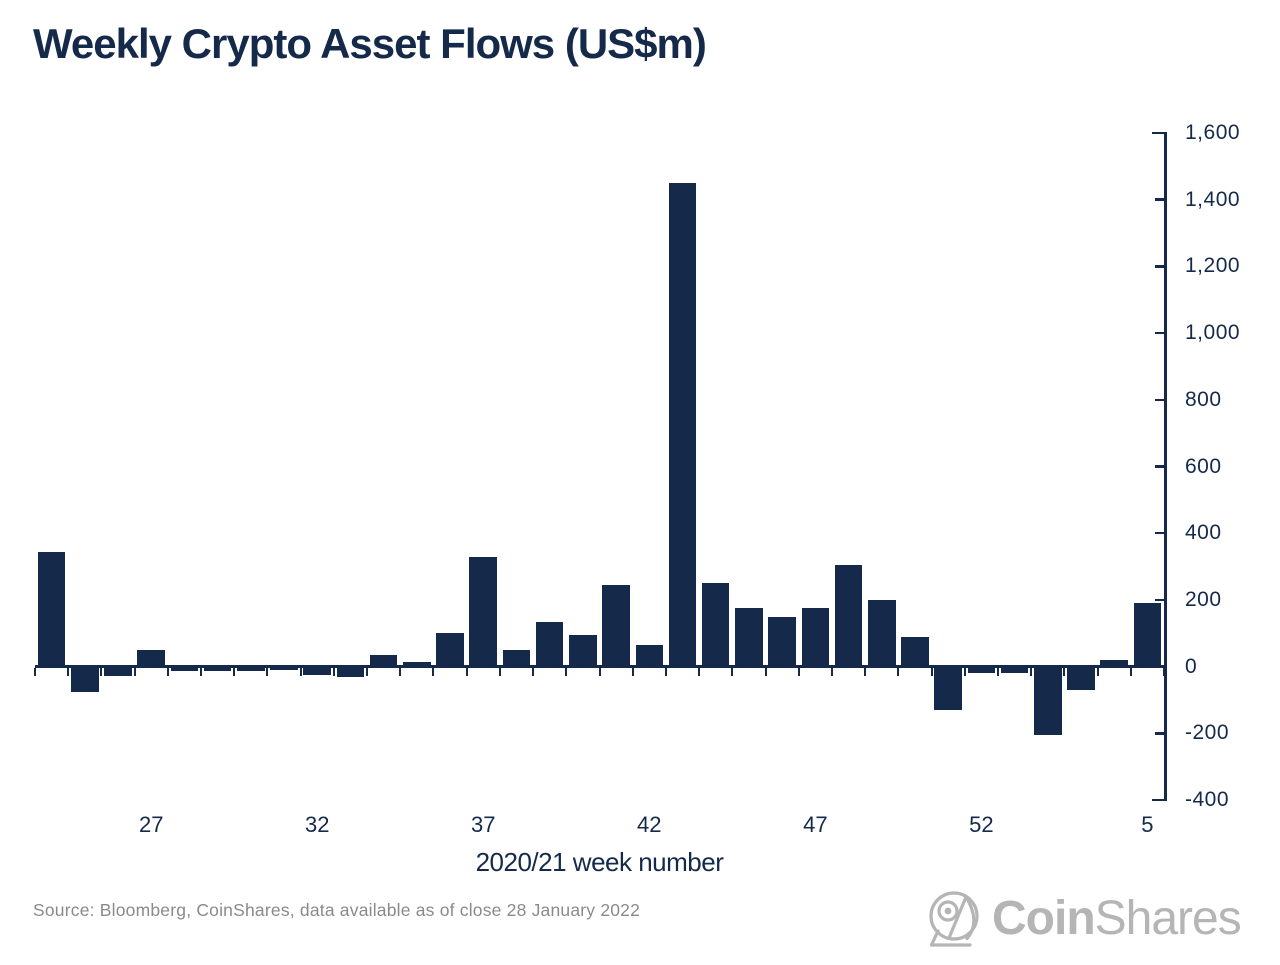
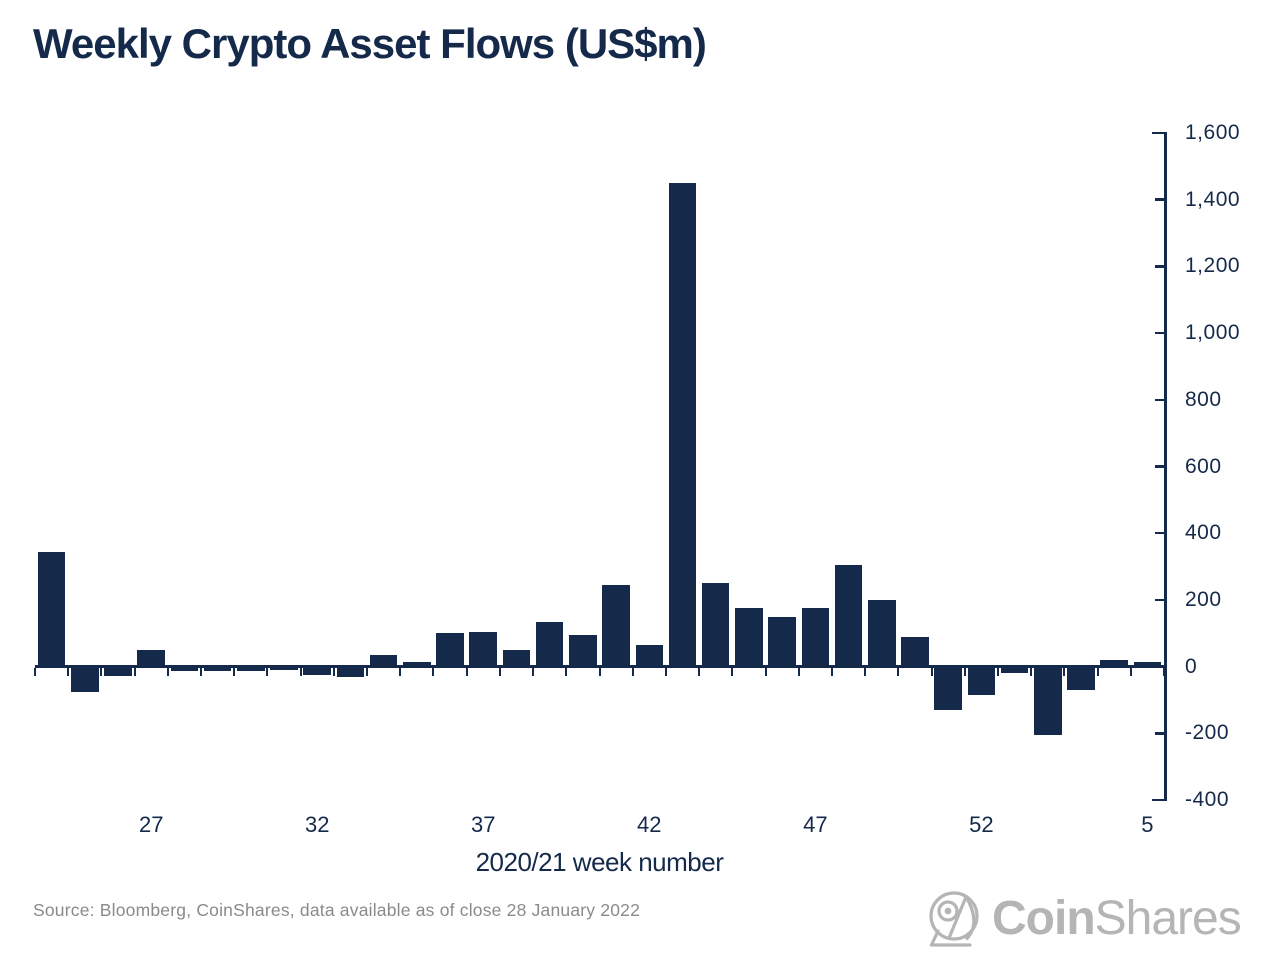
37: 330 -> 100
52: -20 -> -80
5: 190 -> 20
